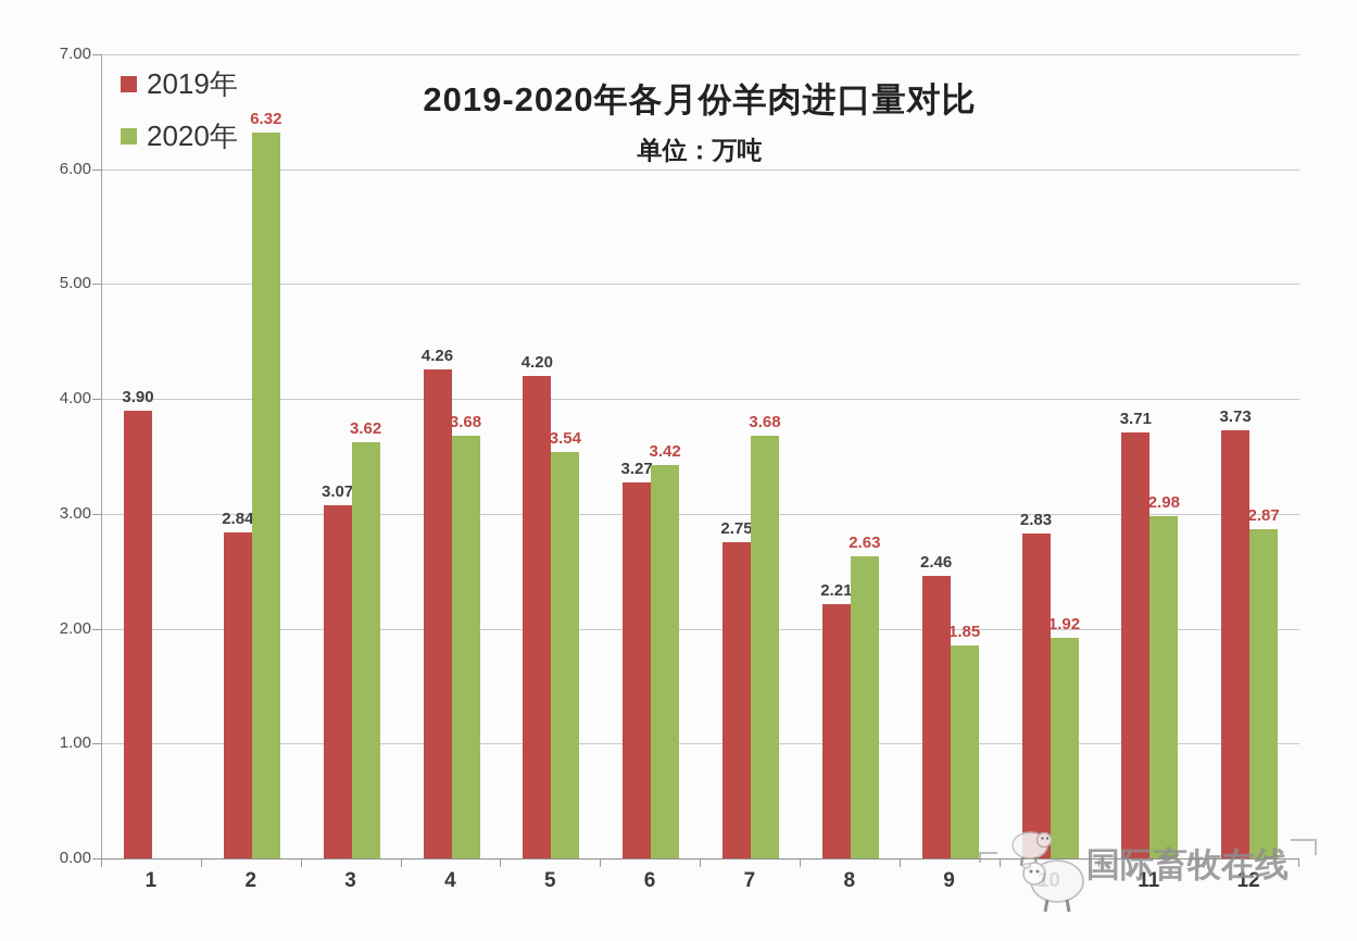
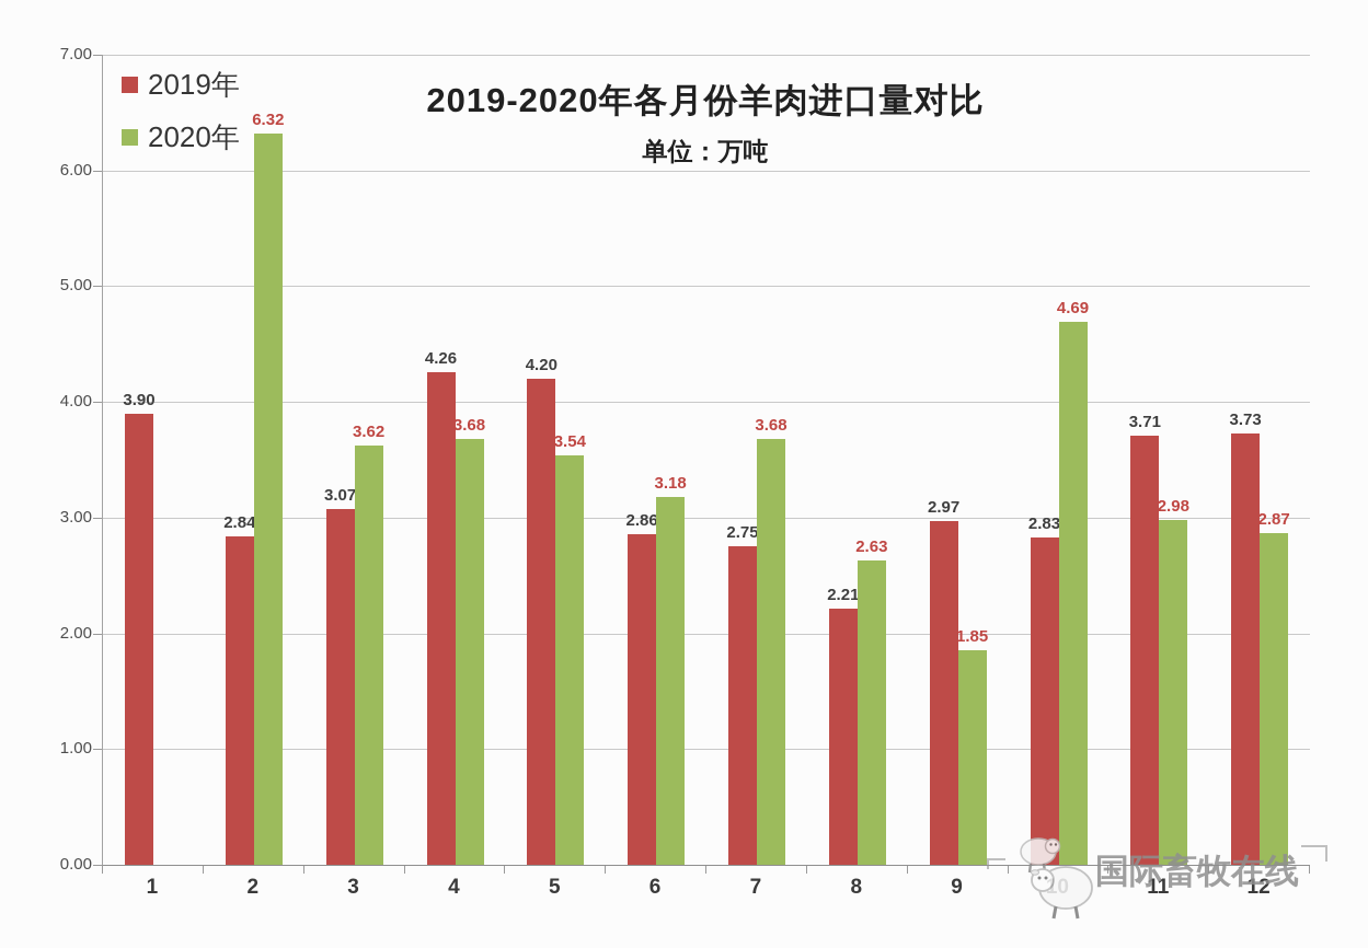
2019年/6: 3.27 -> 2.86
2020年/6: 3.42 -> 3.18
2019年/9: 2.46 -> 2.97
2020年/10: 1.92 -> 4.69
